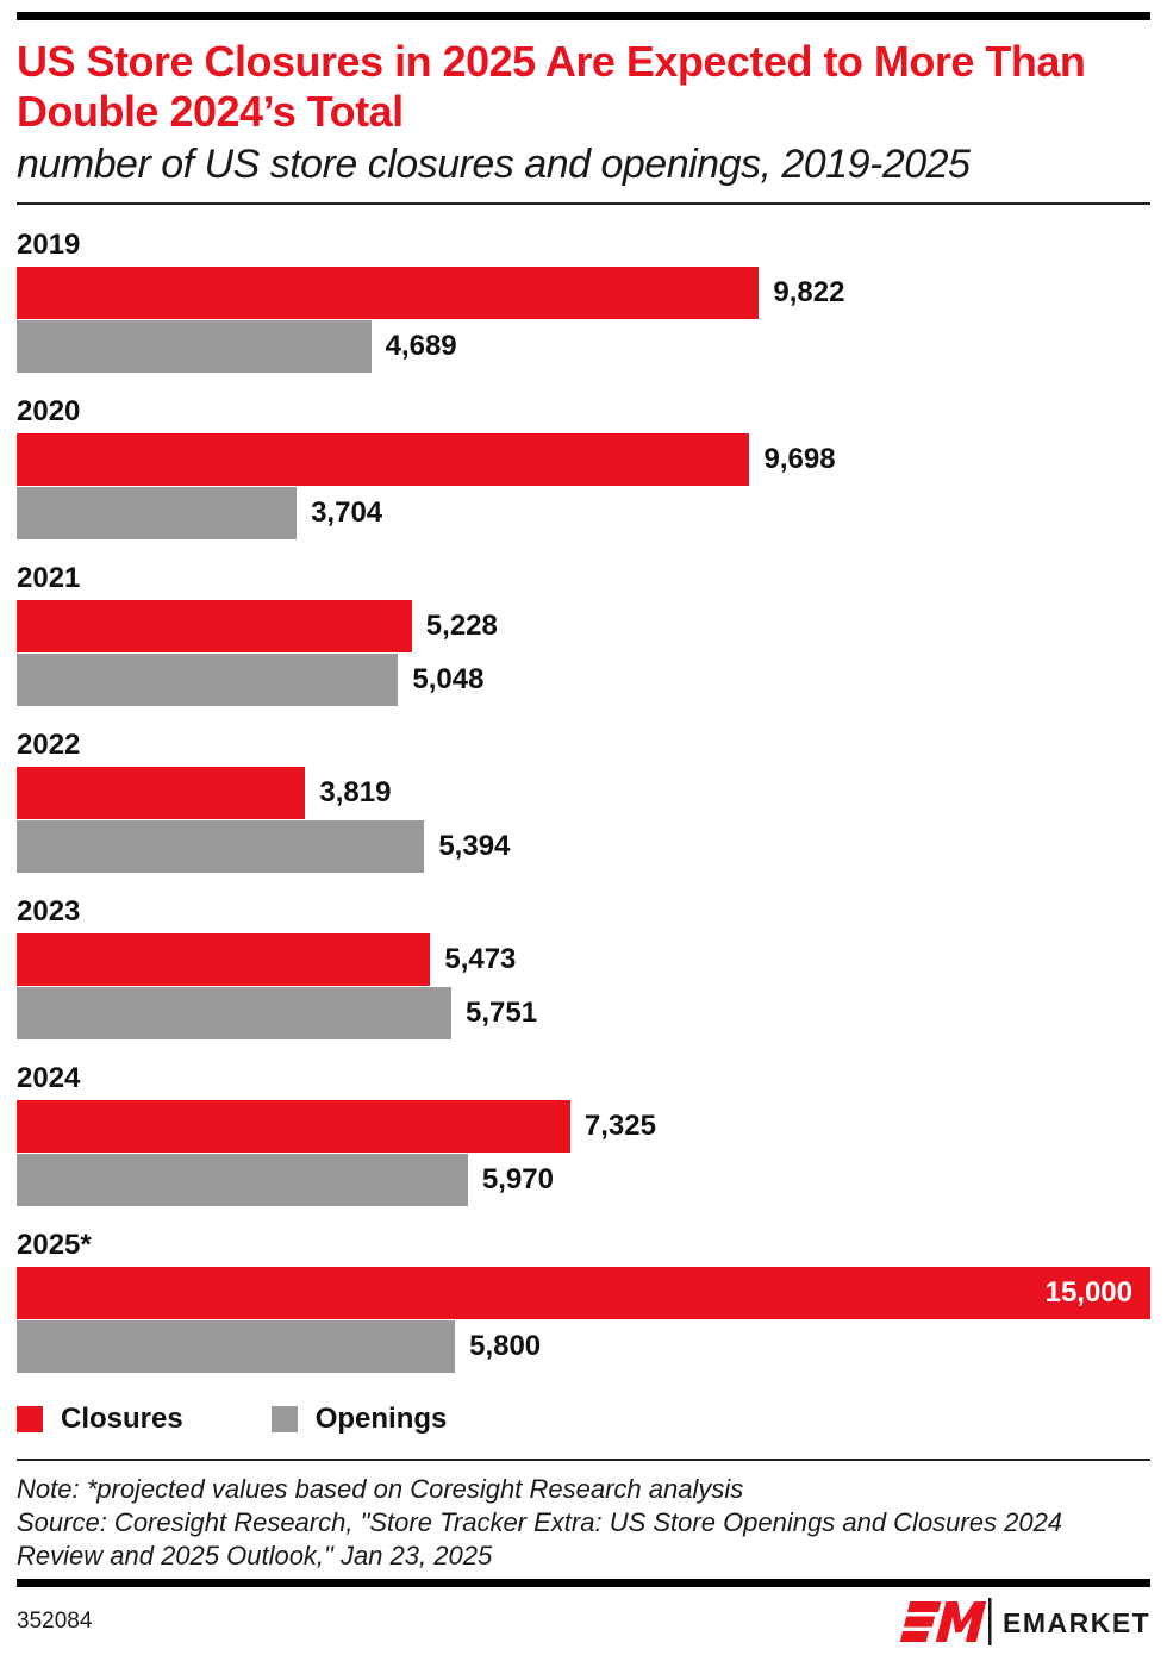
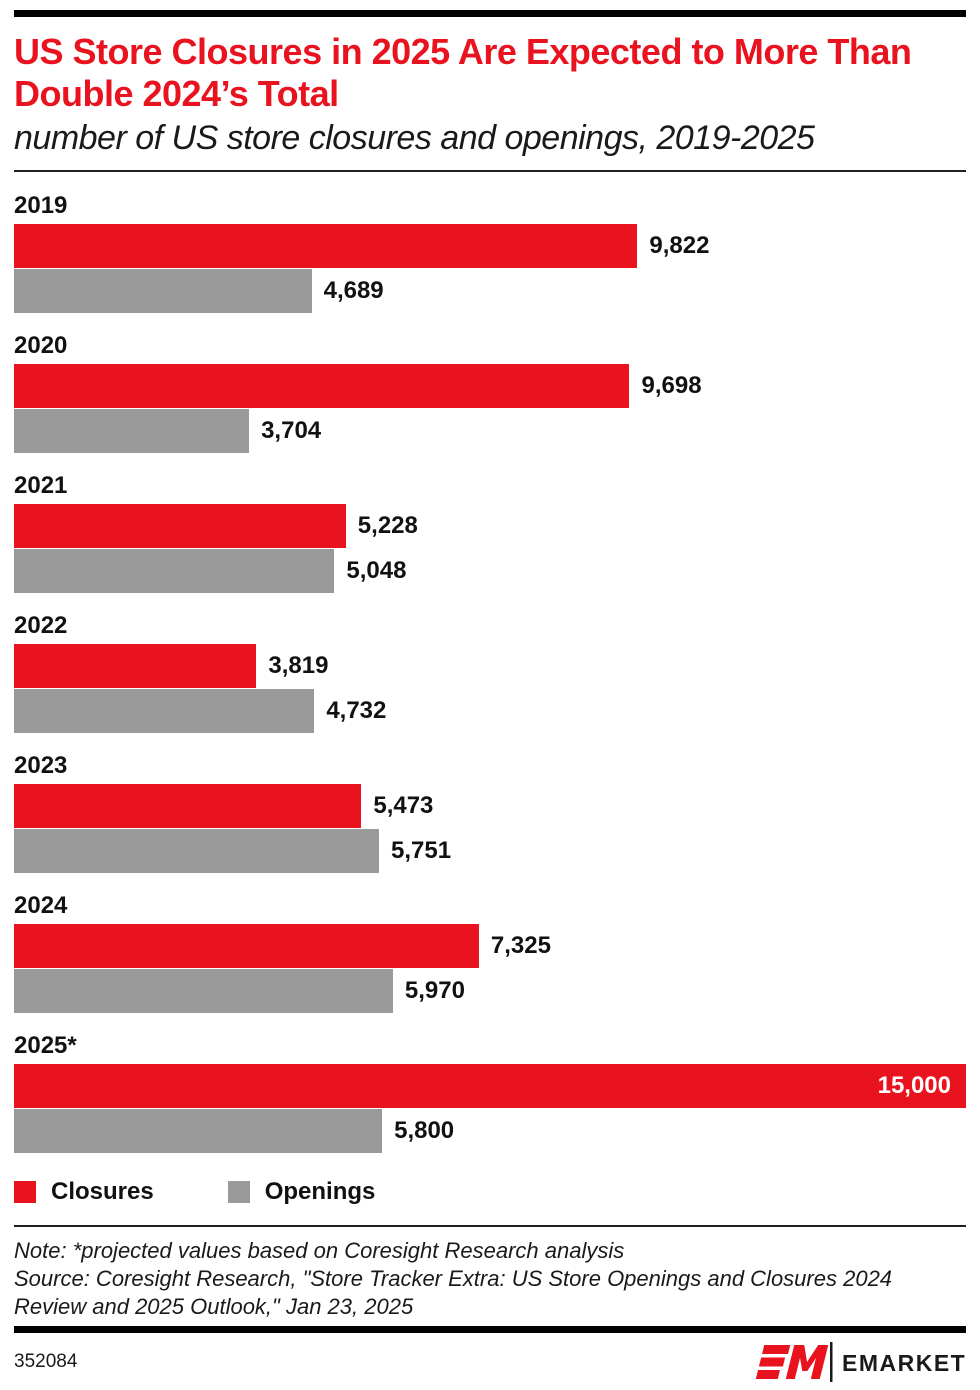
Openings/2022: 5,394 -> 4,732
